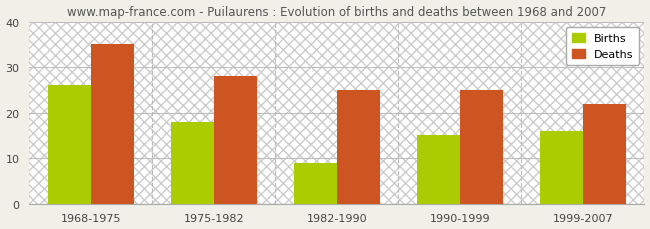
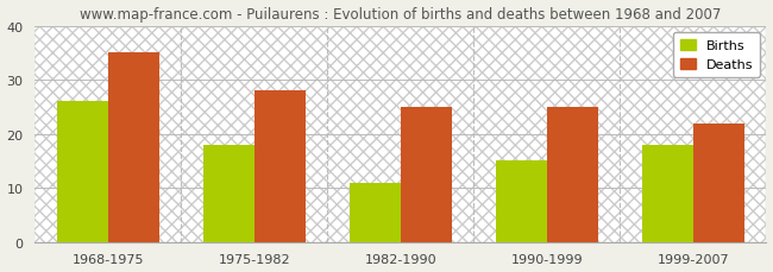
Births/1982-1990: 9 -> 11
Births/1999-2007: 16 -> 18
